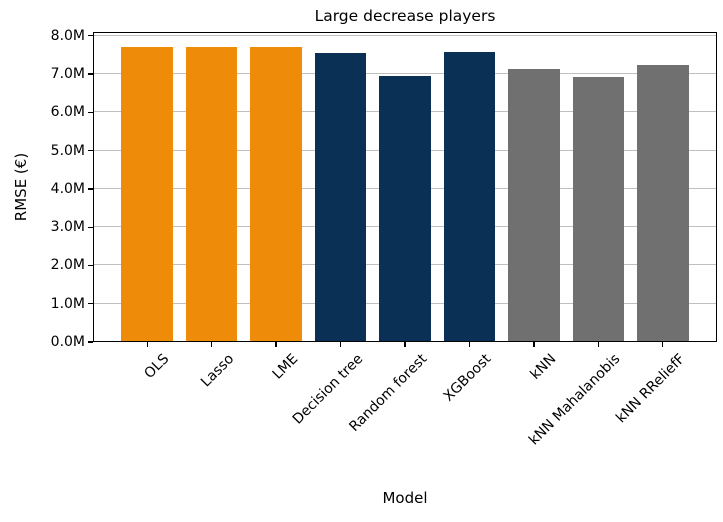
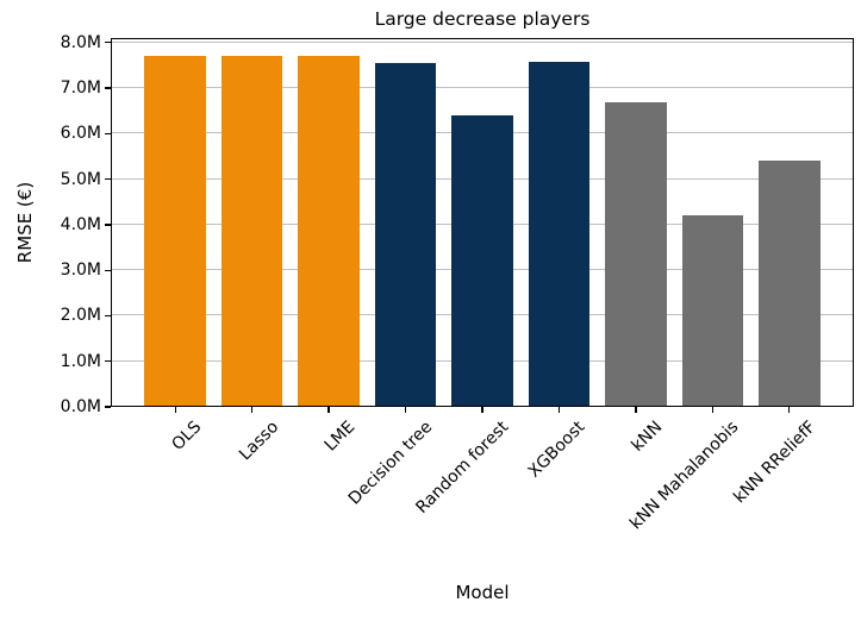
Random forest: 7.0M -> 6.4M
kNN: 7.1M -> 6.7M
kNN Mahalanobis: 6.9M -> 4.2M
kNN RReliefF: 7.2M -> 5.4M
